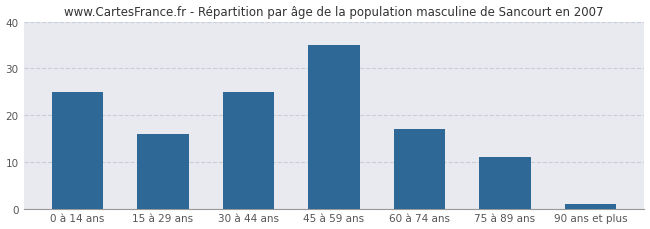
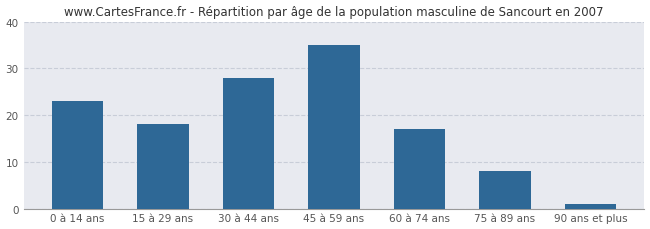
0 à 14 ans: 25 -> 23
15 à 29 ans: 16 -> 18
30 à 44 ans: 25 -> 28
75 à 89 ans: 11 -> 8
